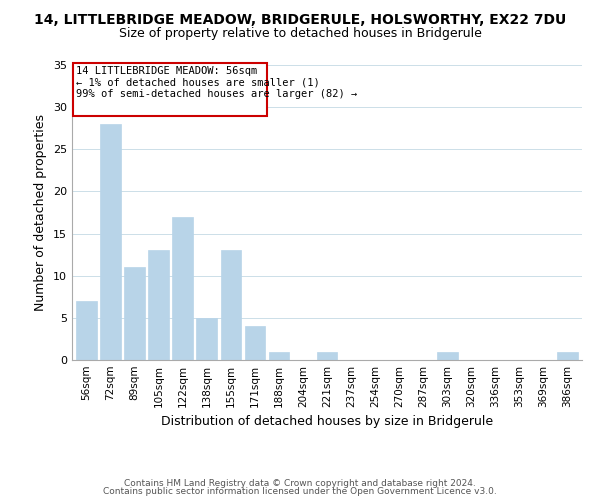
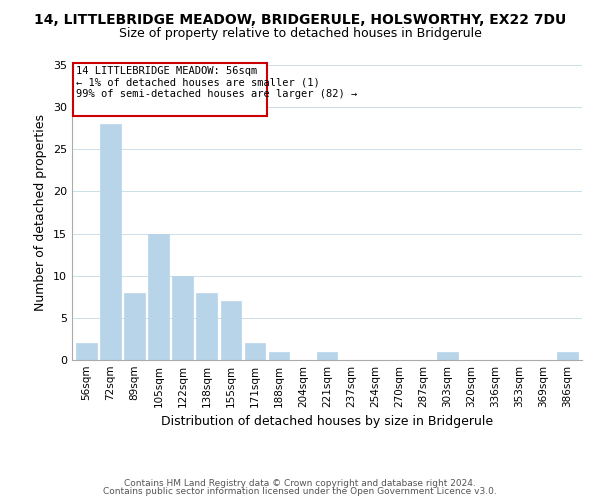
56sqm: 7 -> 2
89sqm: 11 -> 8
105sqm: 13 -> 15
122sqm: 17 -> 10
138sqm: 5 -> 8
155sqm: 13 -> 7
171sqm: 4 -> 2
